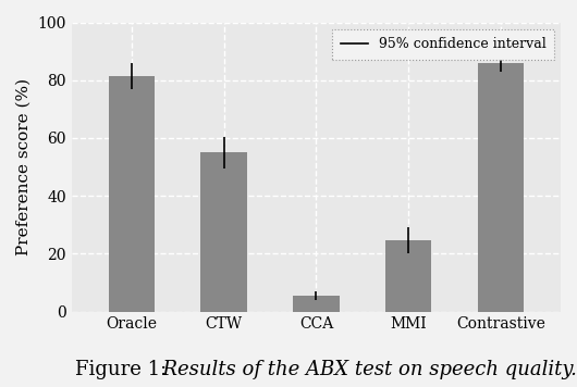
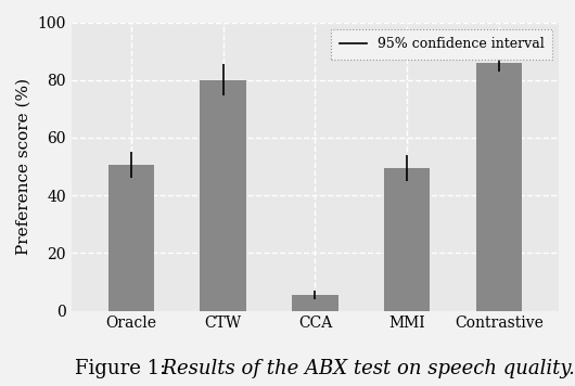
Oracle: 81.5 -> 50.5
CTW: 55.0 -> 80.0
MMI: 24.5 -> 49.5
